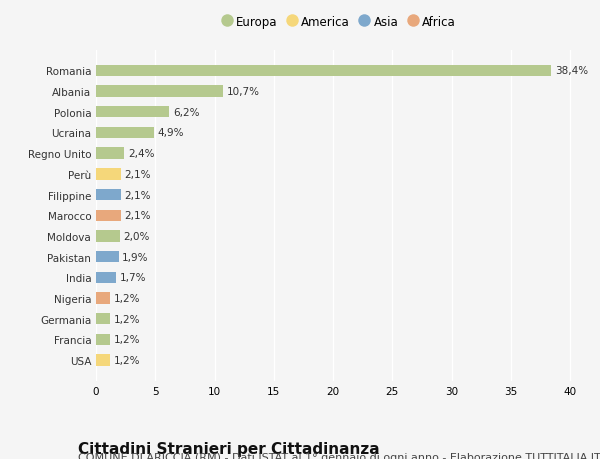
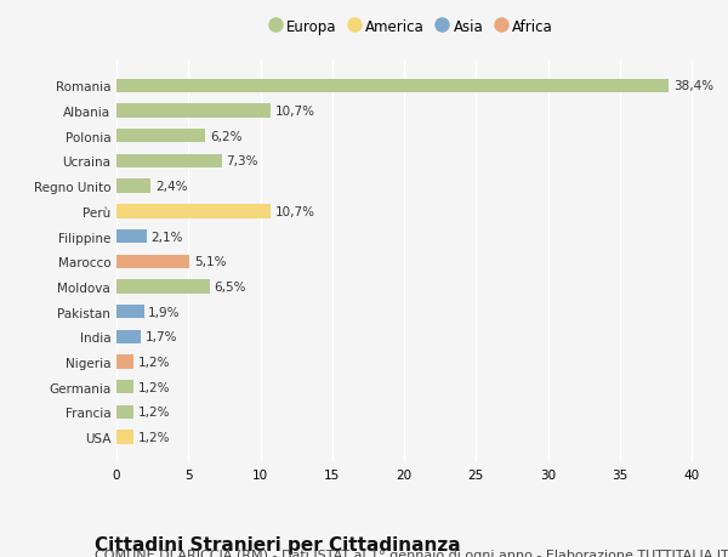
Ucraina: 4,9% -> 7,3%
Perù: 2,1% -> 10,7%
Marocco: 2,1% -> 5,1%
Moldova: 2,0% -> 6,5%
